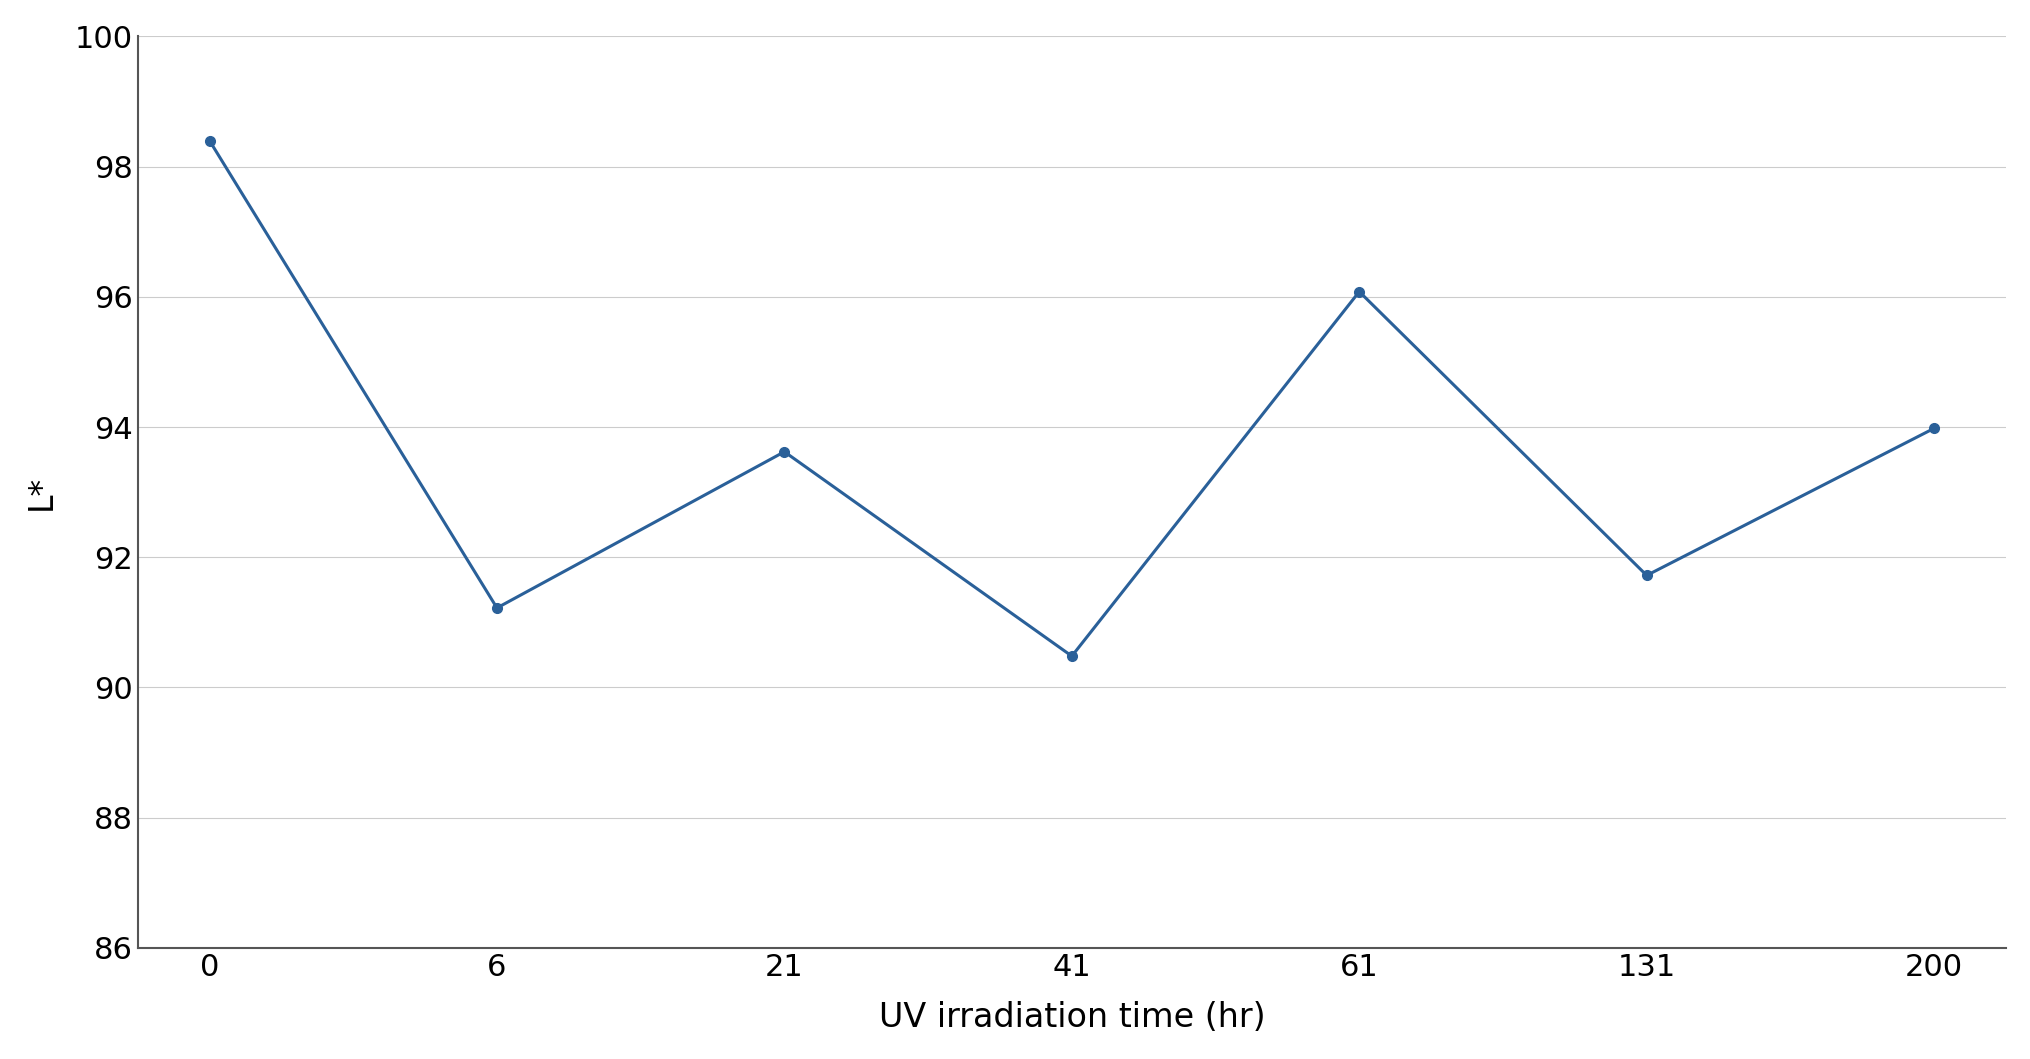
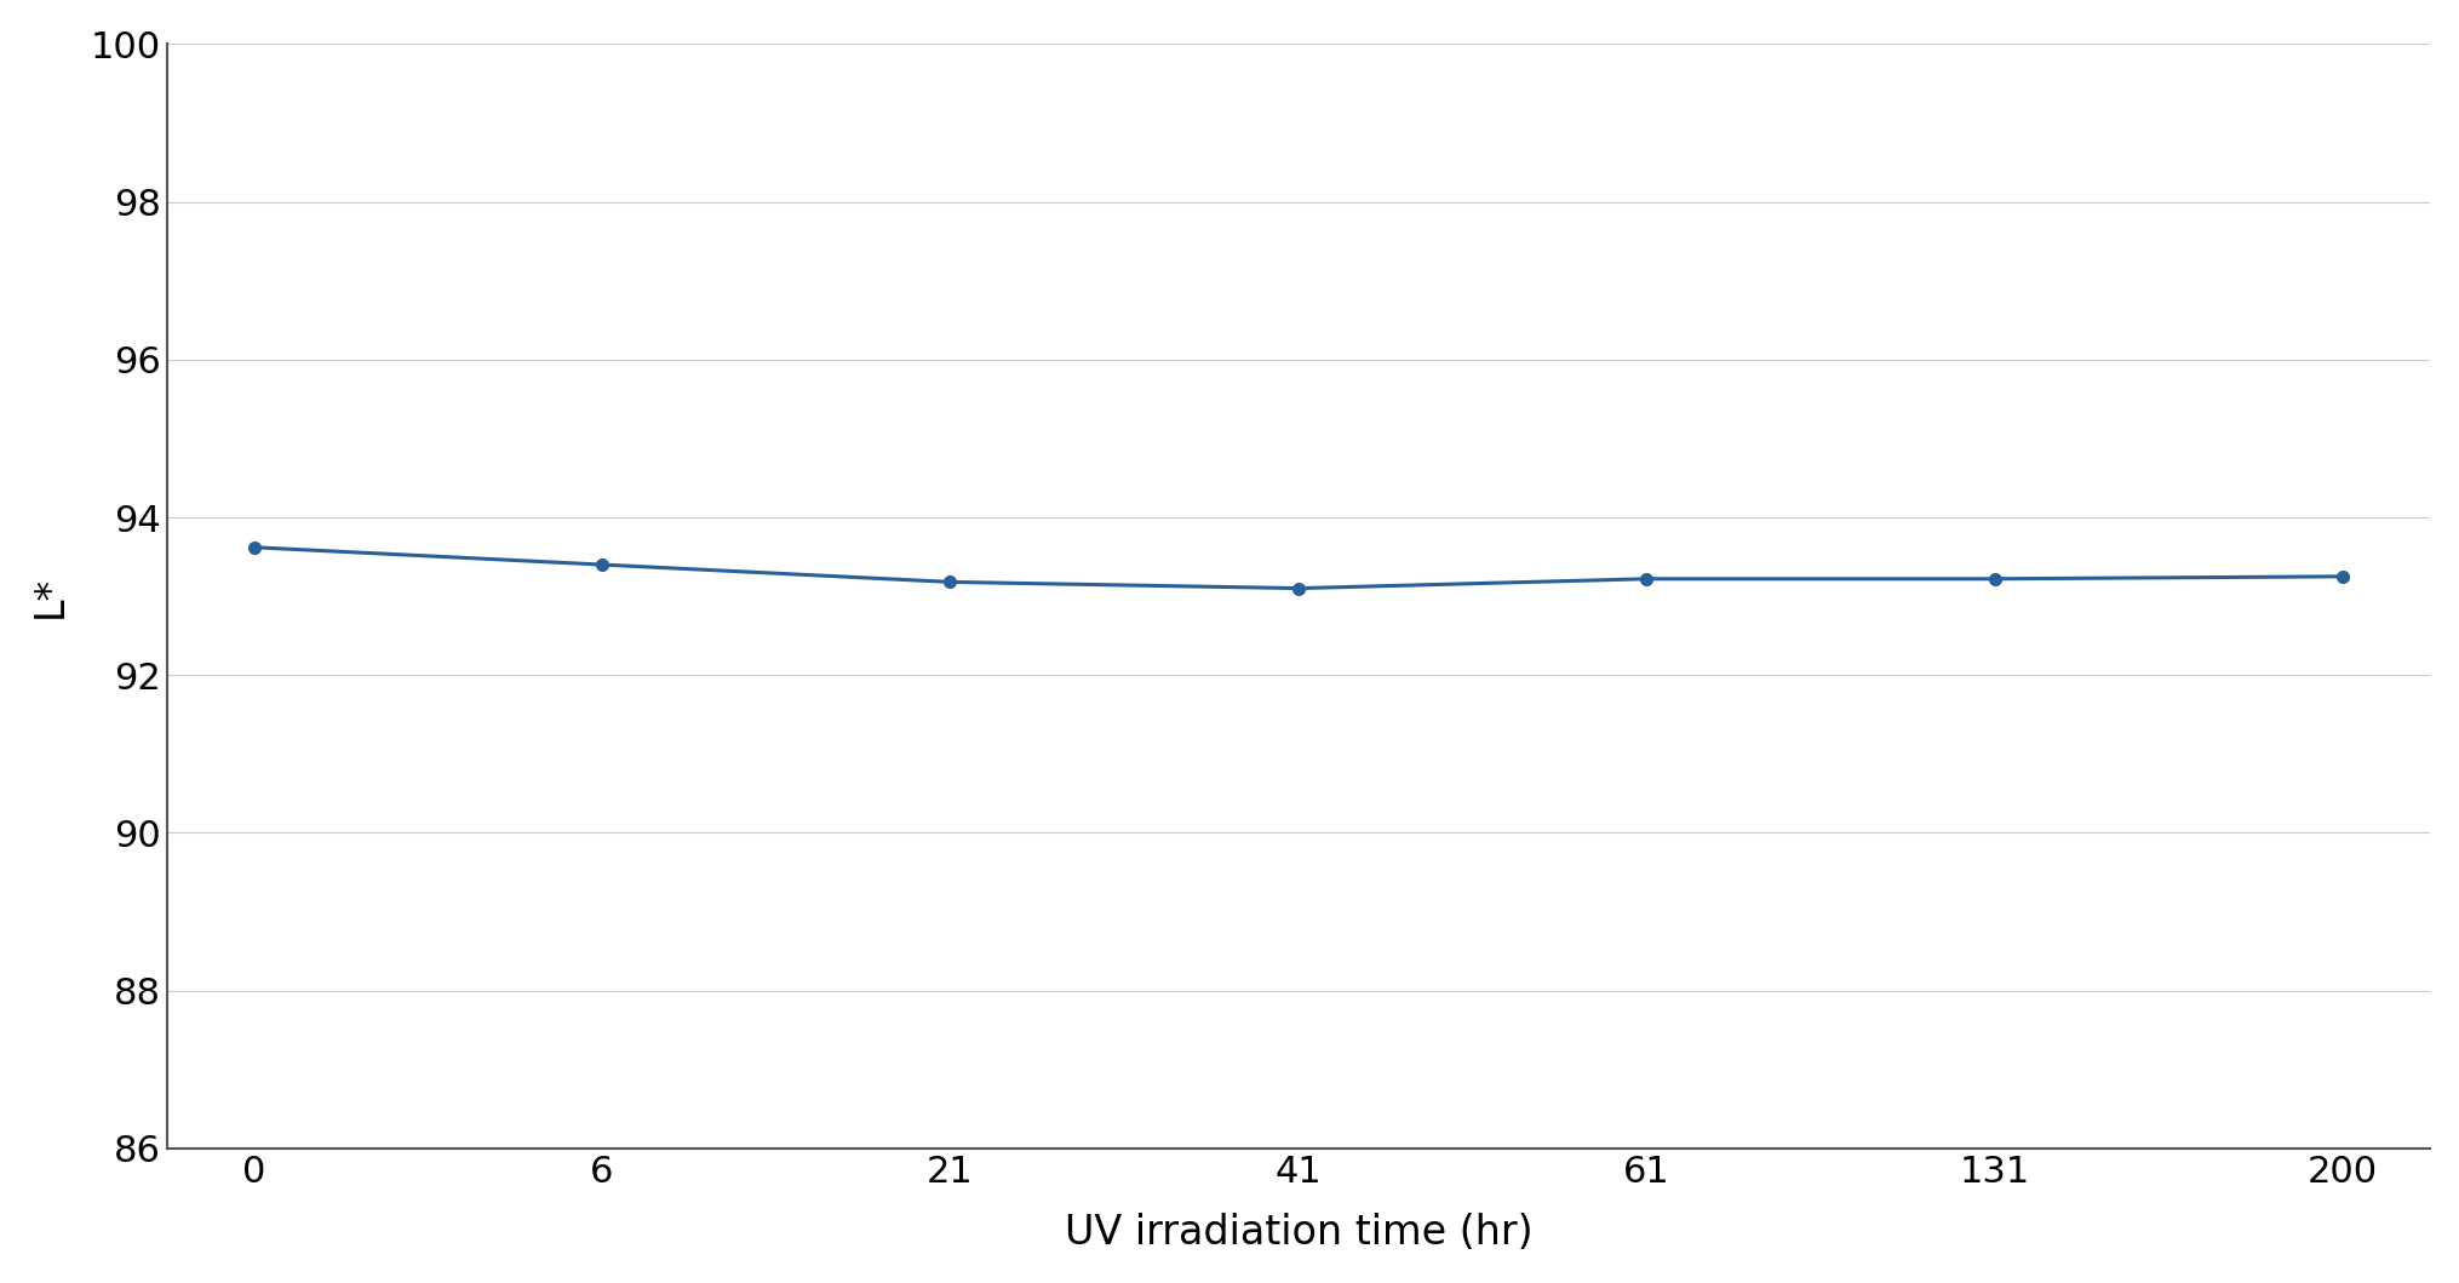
0: 98.40 -> 93.62
6: 91.22 -> 93.40
21: 93.62 -> 93.18
41: 90.48 -> 93.10
61: 96.08 -> 93.22
131: 91.72 -> 93.22
200: 93.98 -> 93.25
